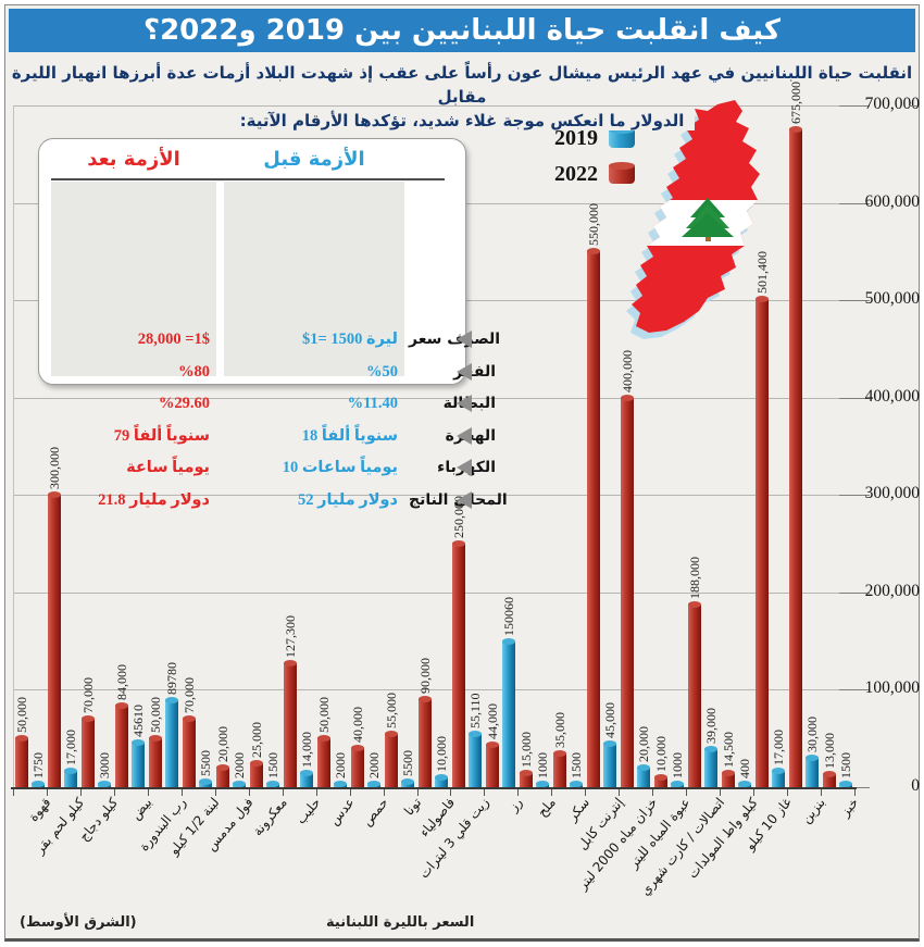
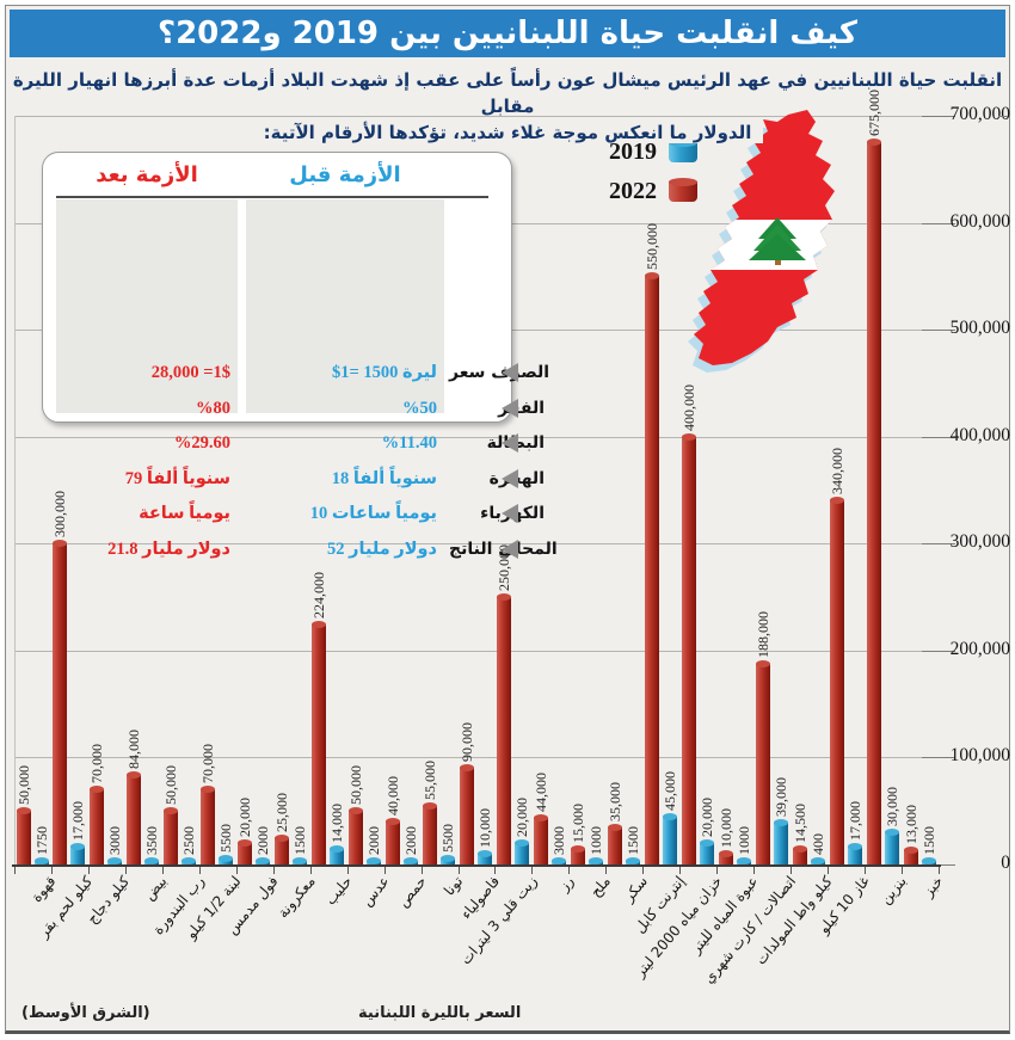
2019/بيض: 45610 -> 3500
2019/رب البندورة: 89780 -> 2500
2022/حليب: 127,300 -> 224,000
2019/زيت قلي 3 ليترات: 55,110 -> 20,000
2019/رز: 150060 -> 3000
2022/غاز 10 كيلو: 501,400 -> 340,000
